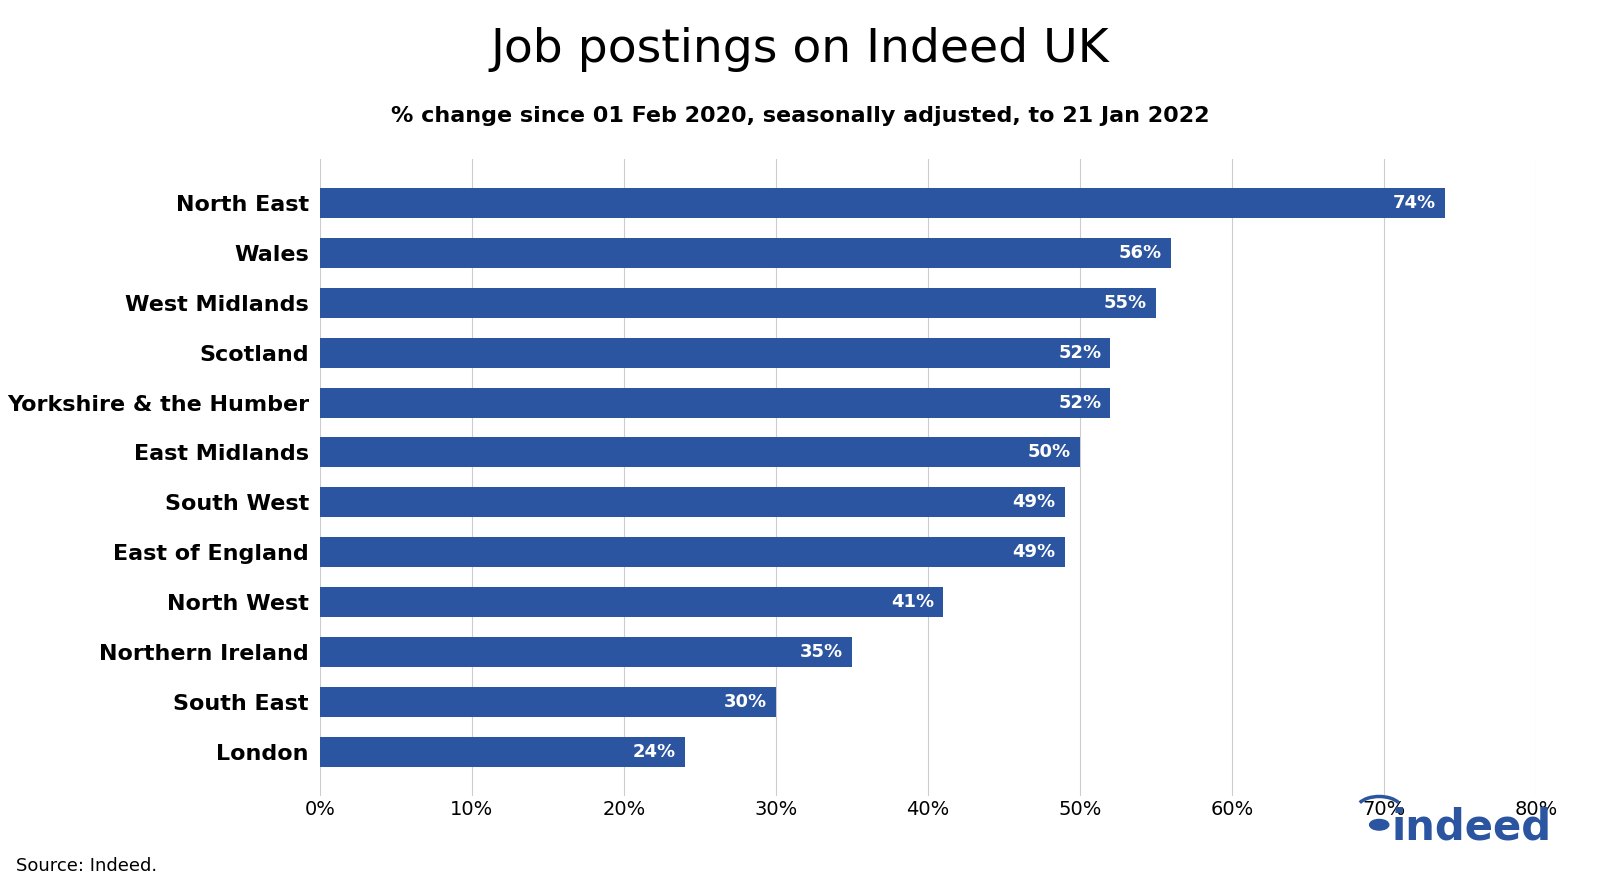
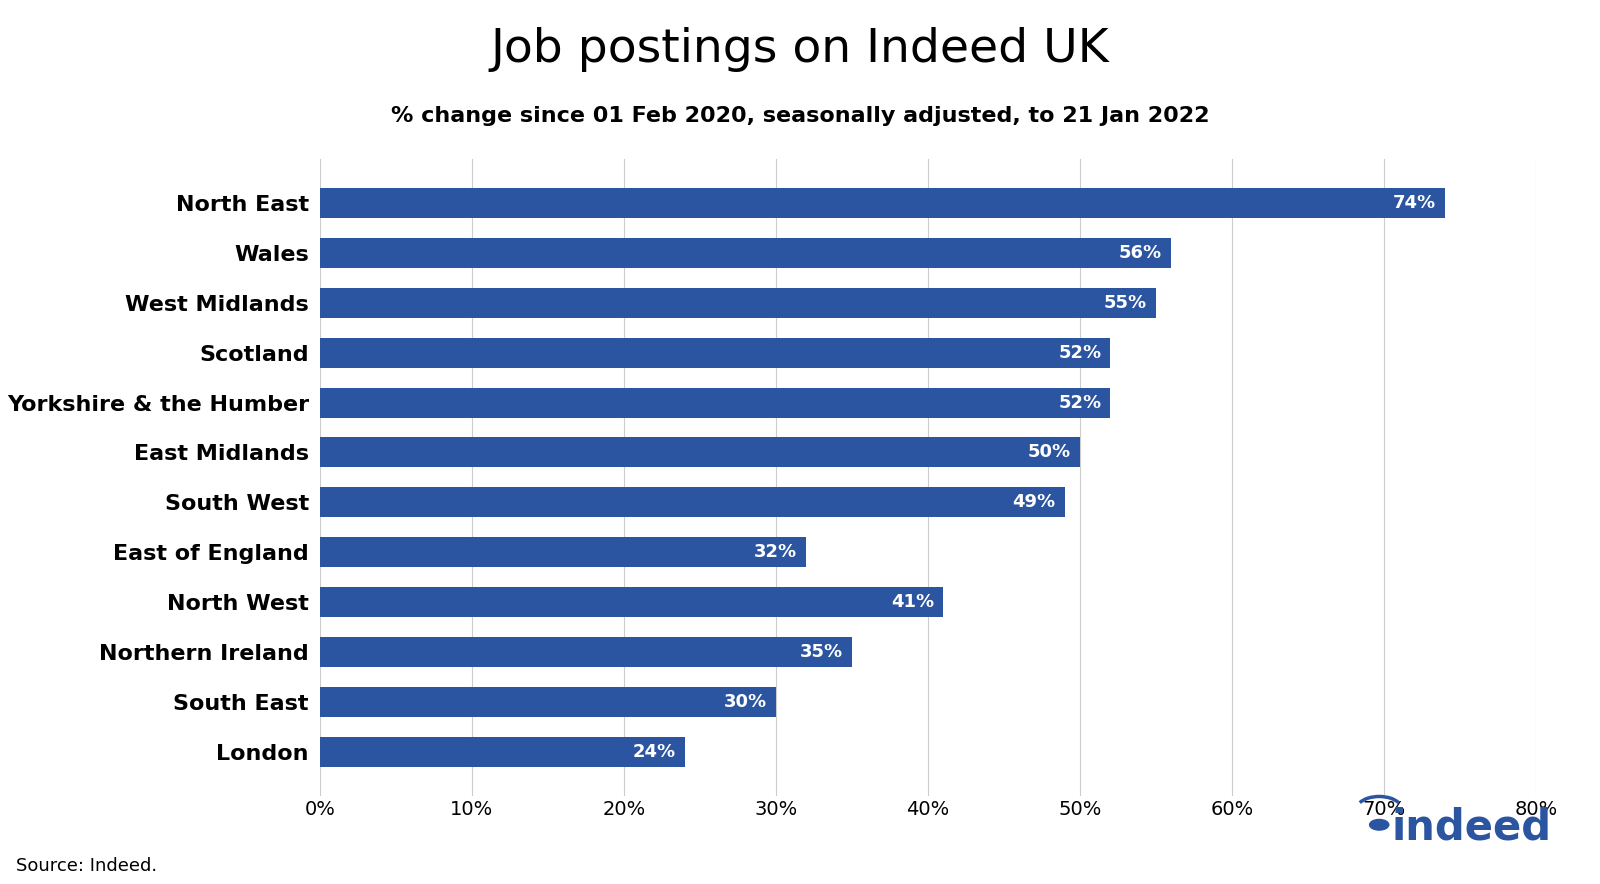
East of England: 49% -> 32%
